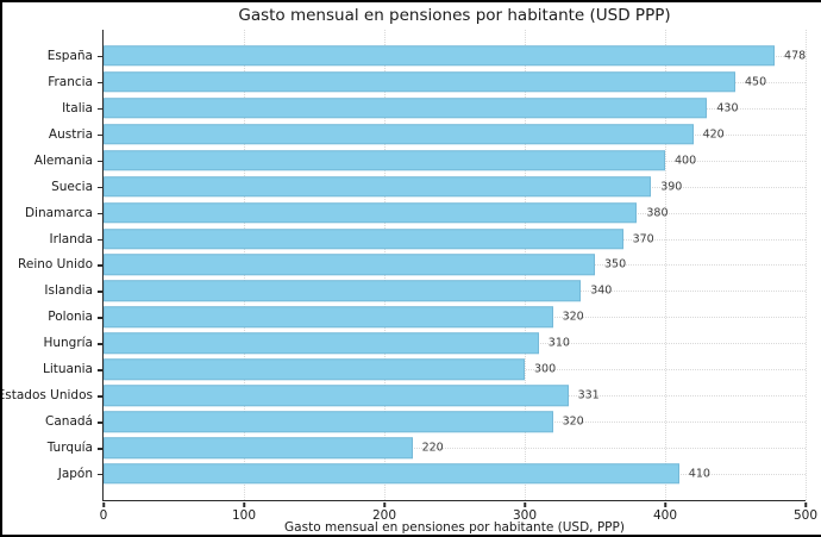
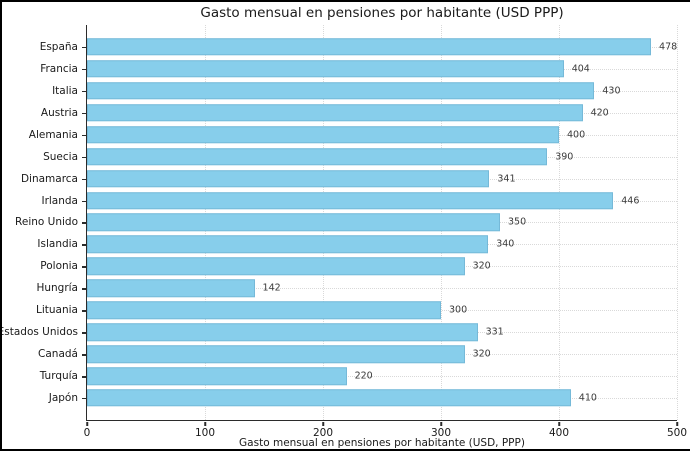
Francia: 450 -> 404
Dinamarca: 380 -> 341
Irlanda: 370 -> 446
Hungría: 310 -> 142
